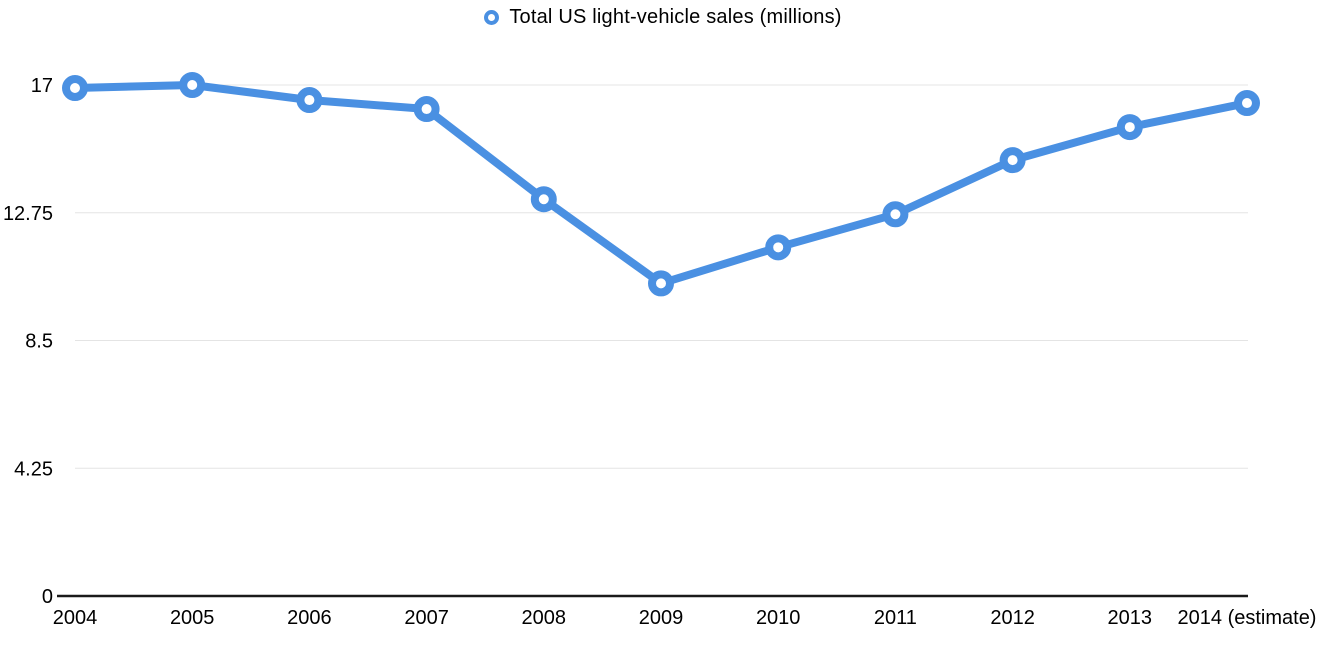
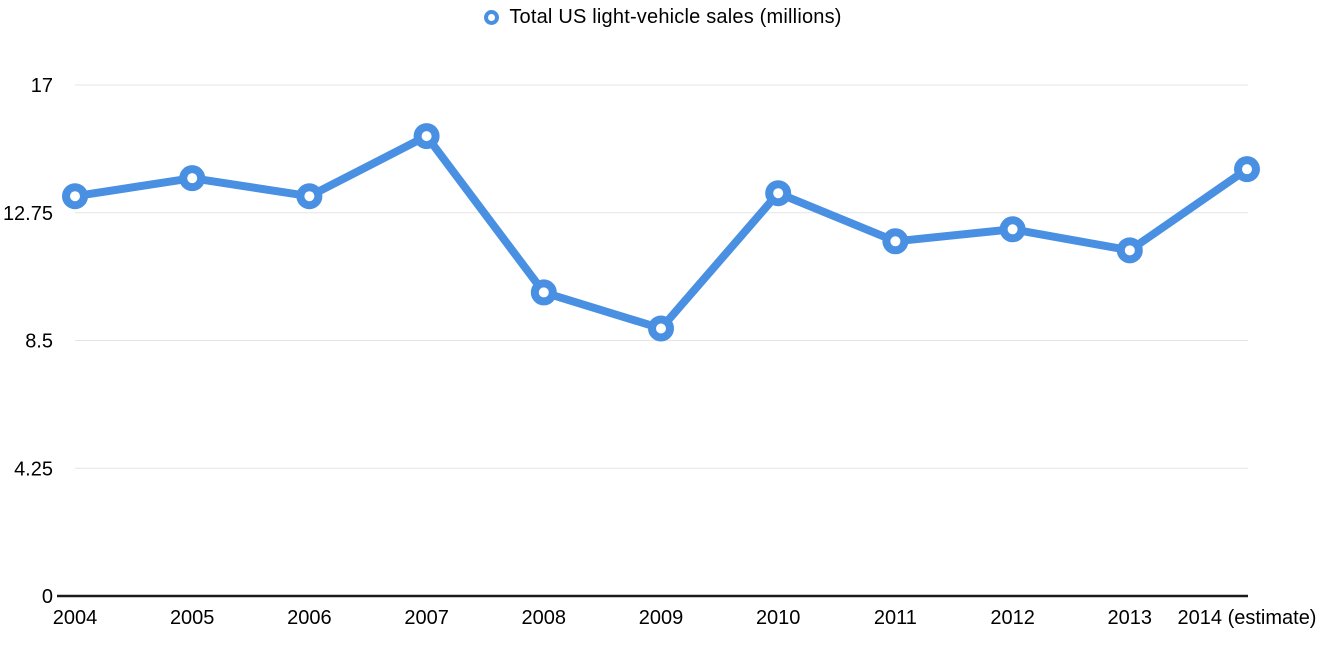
2004: 16.9 -> 13.3
2005: 17.0 -> 13.9
2006: 16.5 -> 13.3
2007: 16.2 -> 15.3
2008: 13.2 -> 10.1
2009: 10.4 -> 8.9
2010: 11.6 -> 13.4
2011: 12.7 -> 11.8
2012: 14.5 -> 12.2
2013: 15.6 -> 11.5
2014 (estimate): 16.4 -> 14.2
